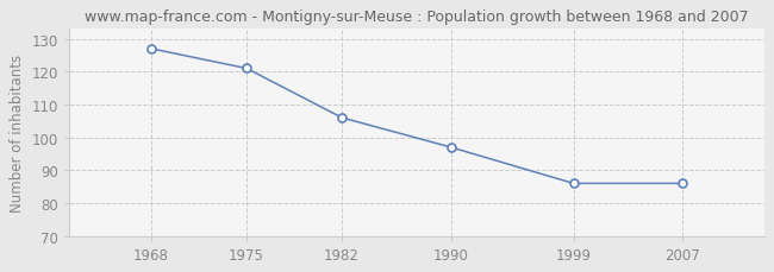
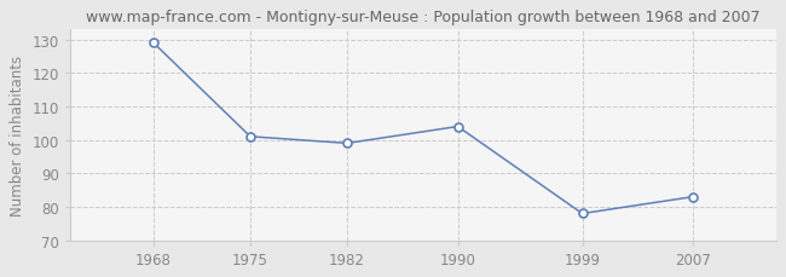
1968: 127 -> 129
1975: 121 -> 101
1982: 106 -> 99
1990: 97 -> 104
1999: 86 -> 78
2007: 86 -> 83
